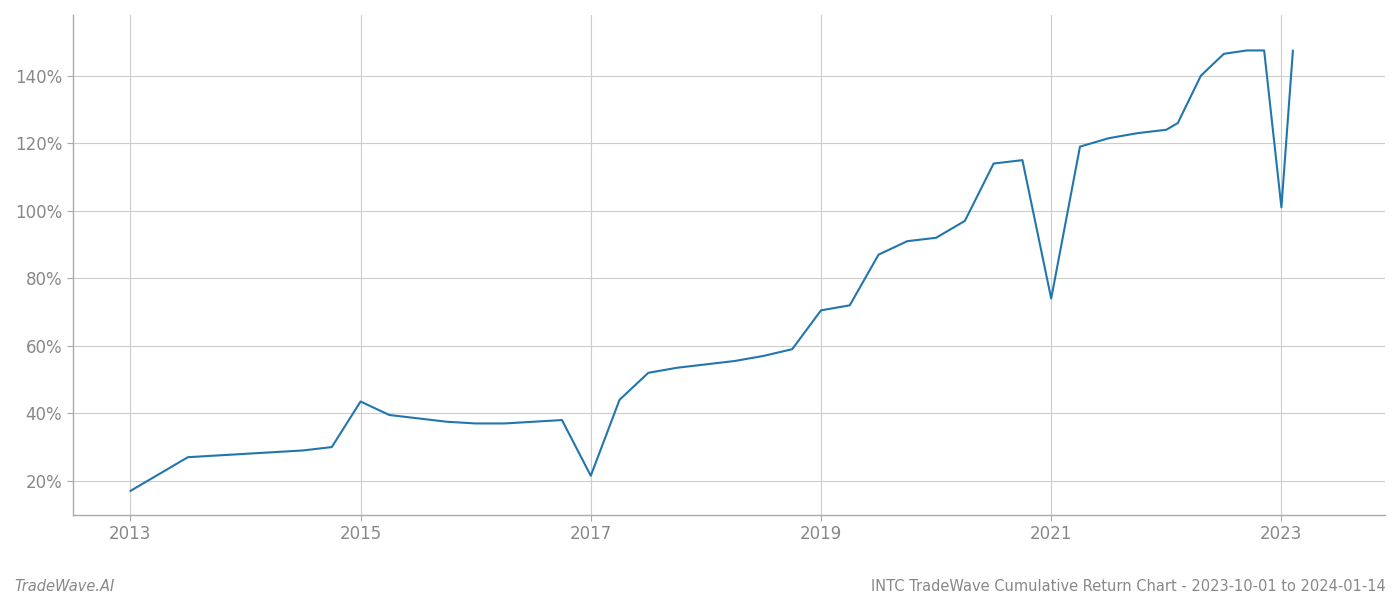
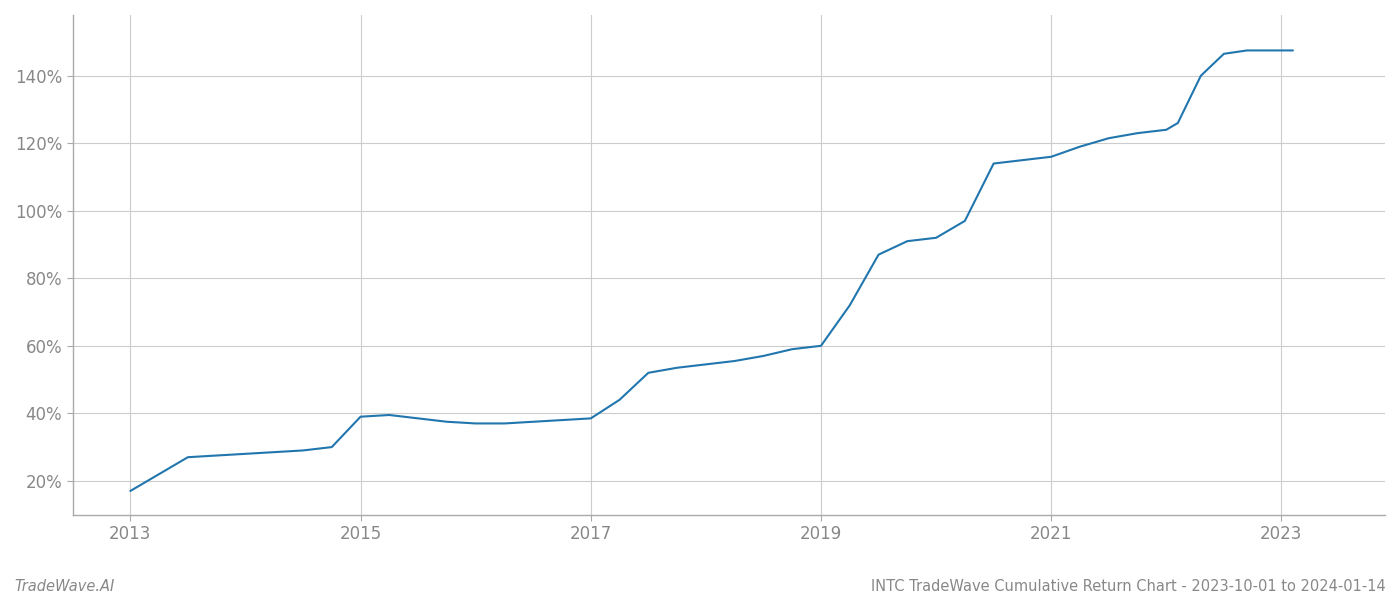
2015: 43.5% -> 39.0%
2017: 21.5% -> 38.5%
2019: 70.5% -> 60.0%
2021: 74.0% -> 116.0%
2023: 101.0% -> 147.5%
